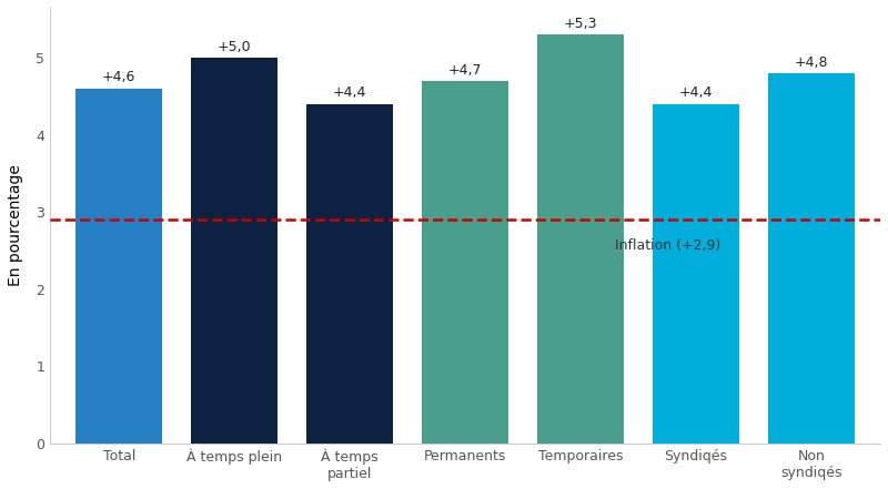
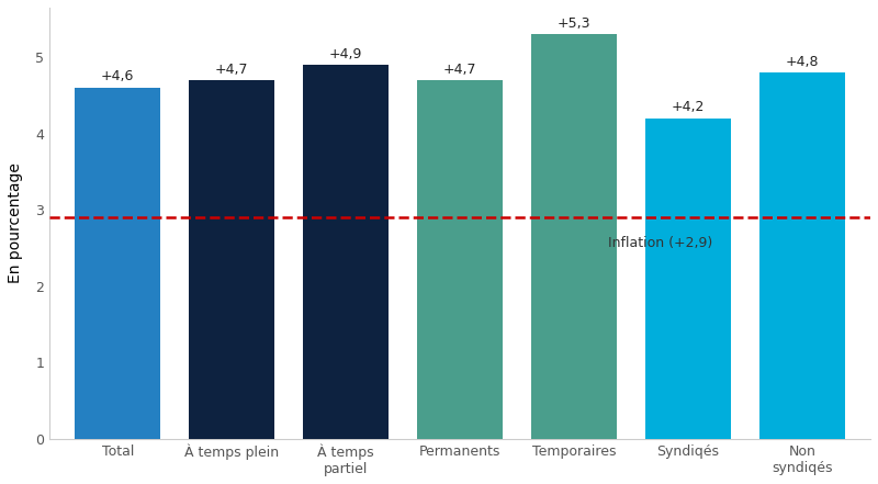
À temps plein: +5,0 -> +4,7
À temps partiel: +4,4 -> +4,9
Syndiqés: +4,4 -> +4,2
